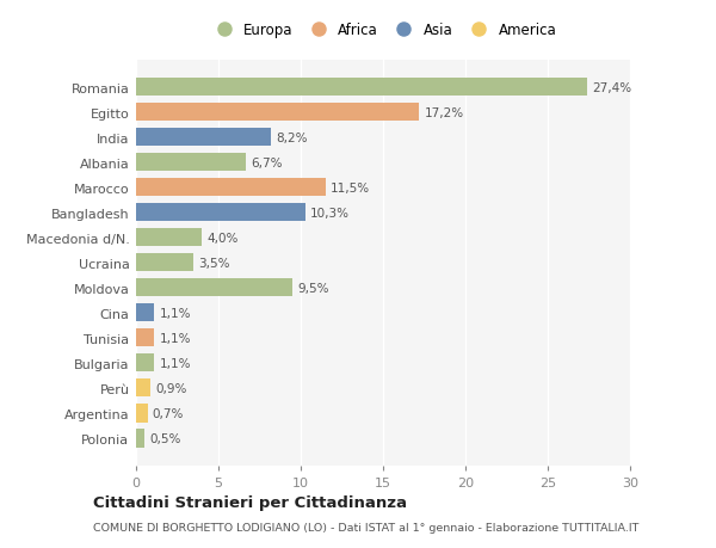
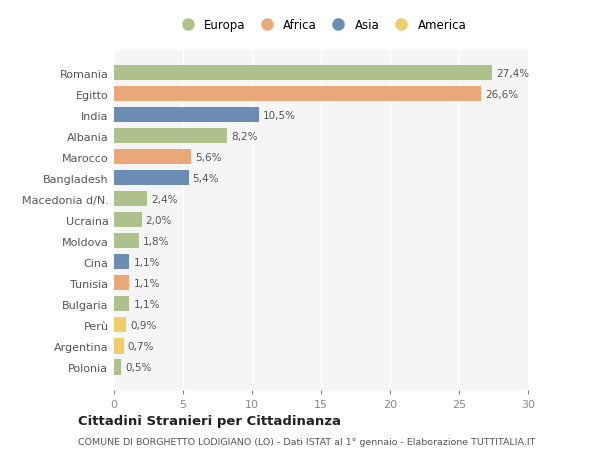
Egitto: 17,2% -> 26,6%
India: 8,2% -> 10,5%
Albania: 6,7% -> 8,2%
Marocco: 11,5% -> 5,6%
Bangladesh: 10,3% -> 5,4%
Macedonia d/N.: 4,0% -> 2,4%
Ucraina: 3,5% -> 2,0%
Moldova: 9,5% -> 1,8%
